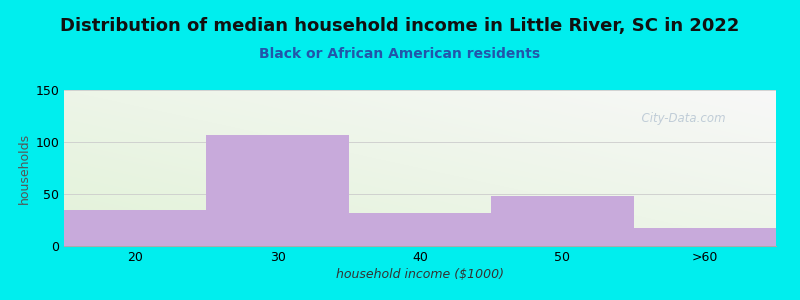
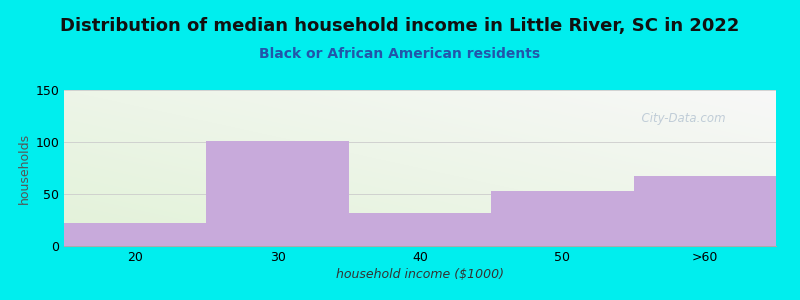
20: 35 -> 22
30: 107 -> 101
50: 48 -> 53
>60: 17 -> 67
